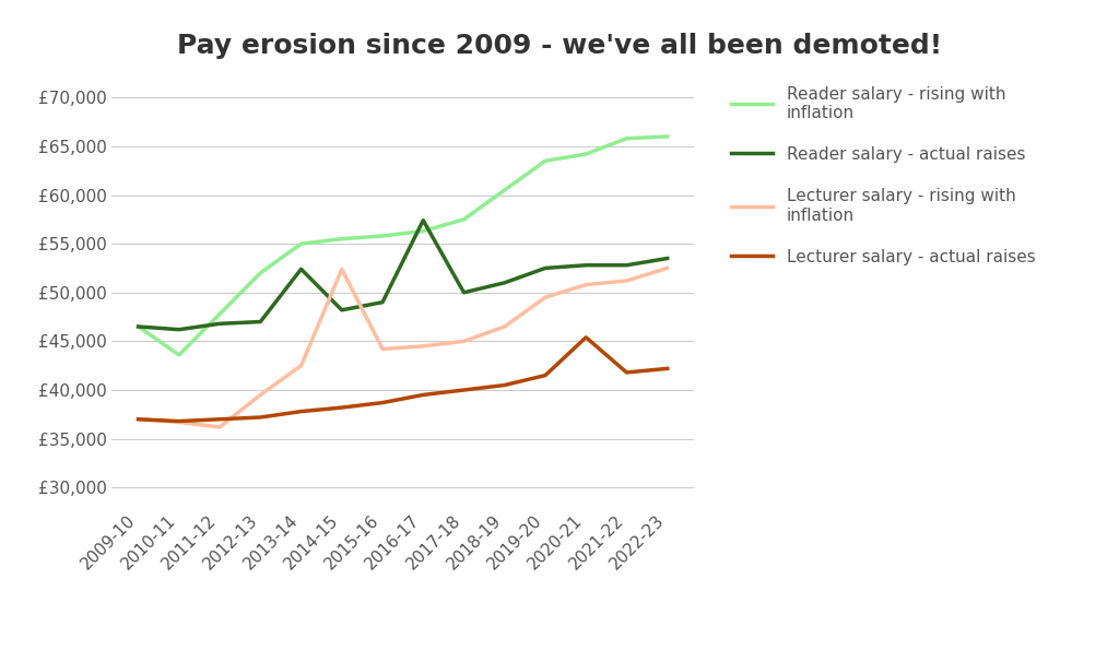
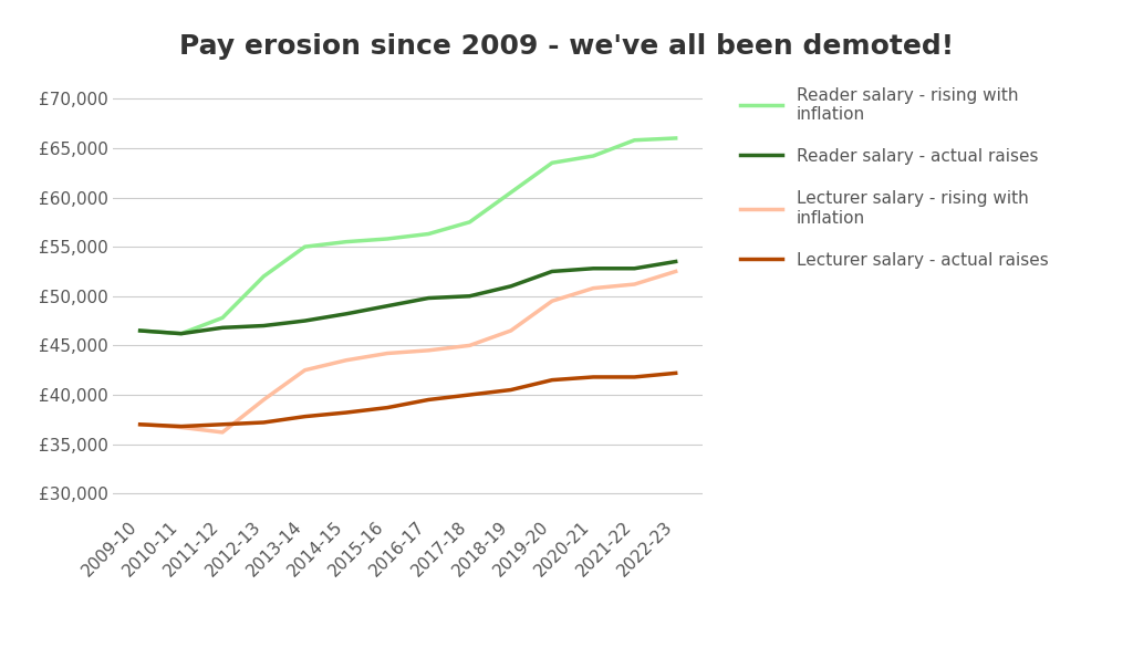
Reader salary - rising with inflation/2010-11: £43,600 -> £46,200
Reader salary - actual raises/2013-14: £52,400 -> £47,500
Lecturer salary - rising with inflation/2014-15: £52,400 -> £43,500
Reader salary - actual raises/2016-17: £57,400 -> £49,800
Lecturer salary - actual raises/2020-21: £45,400 -> £41,800
